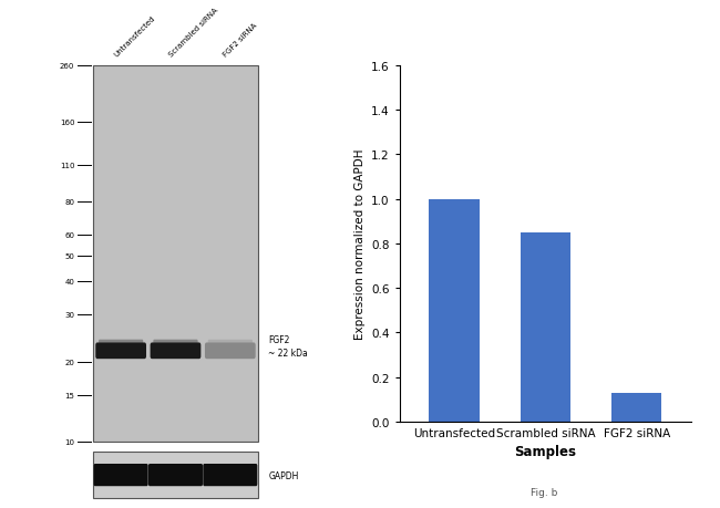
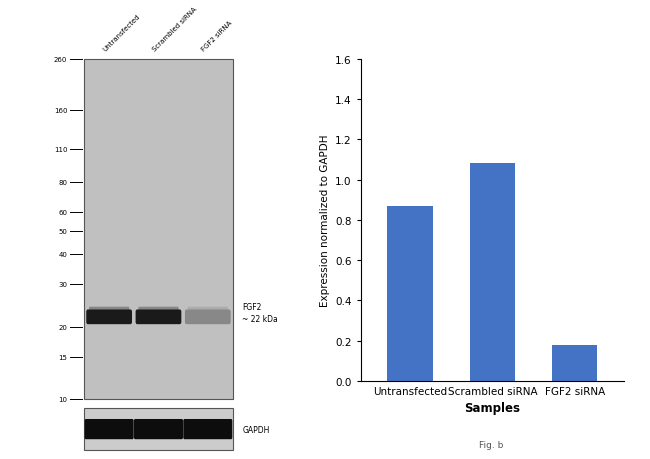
Untransfected: 1.00 -> 0.87
Scrambled siRNA: 0.85 -> 1.08
FGF2 siRNA: 0.13 -> 0.18
